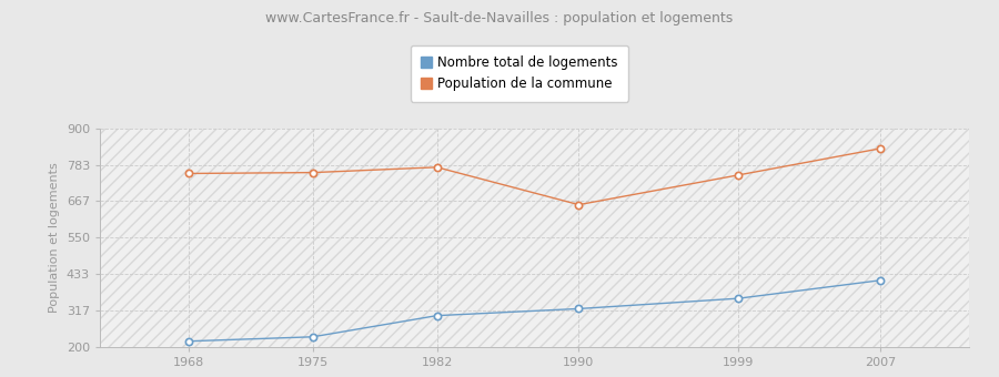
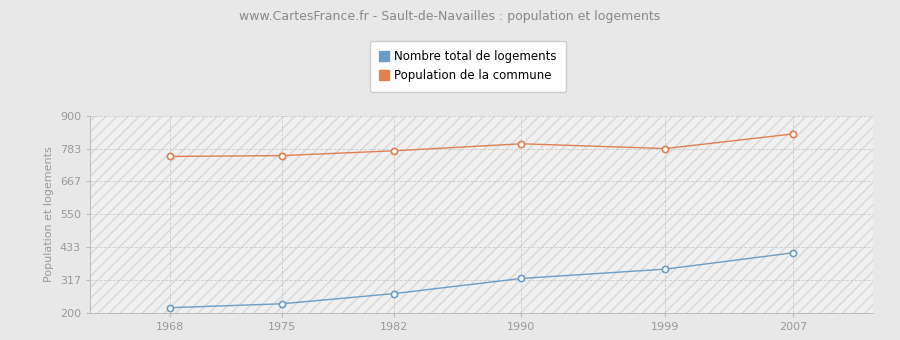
Nombre total de logements/1982: 300 -> 268
Population de la commune/1990: 655 -> 800
Population de la commune/1999: 750 -> 783
